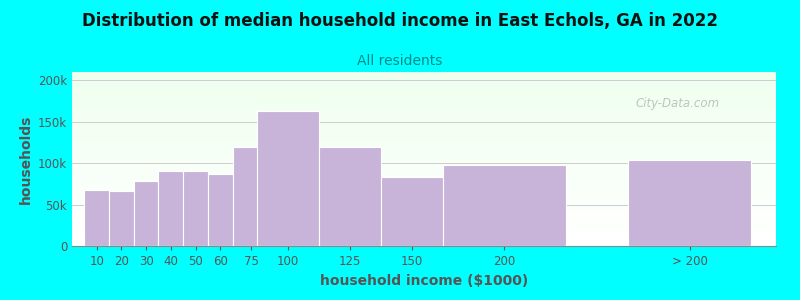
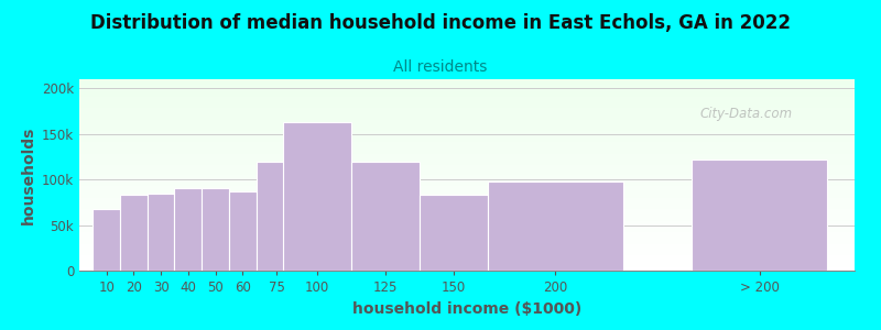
20: 66k -> 83k
30: 78k -> 85k
> 200: 104k -> 122k
